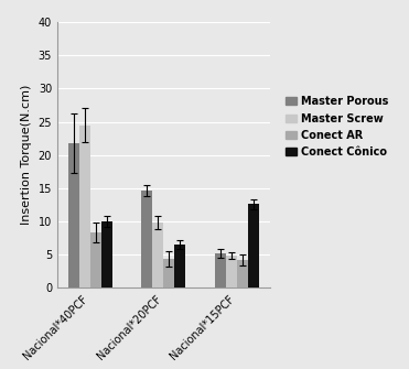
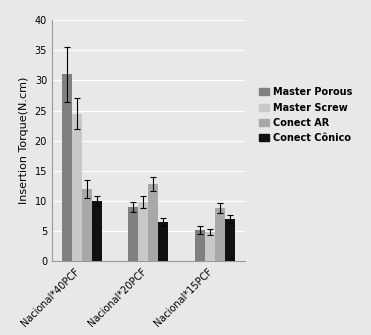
Master Porous/Nacional*40PCF: 21.8 -> 31.0
Conect AR/Nacional*40PCF: 8.4 -> 12.0
Master Porous/Nacional*20PCF: 14.6 -> 9.0
Conect AR/Nacional*20PCF: 4.4 -> 12.8
Conect AR/Nacional*15PCF: 4.2 -> 8.8
Conect Cônico/Nacional*15PCF: 12.6 -> 7.0
